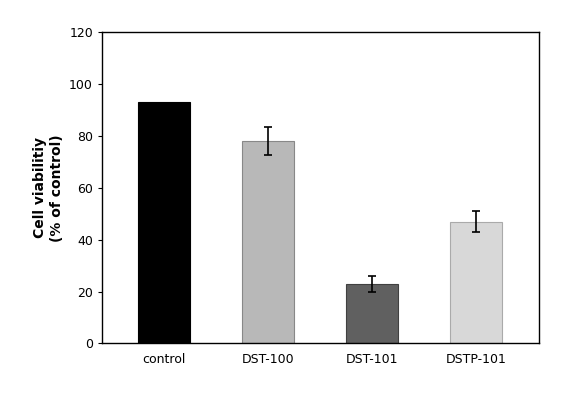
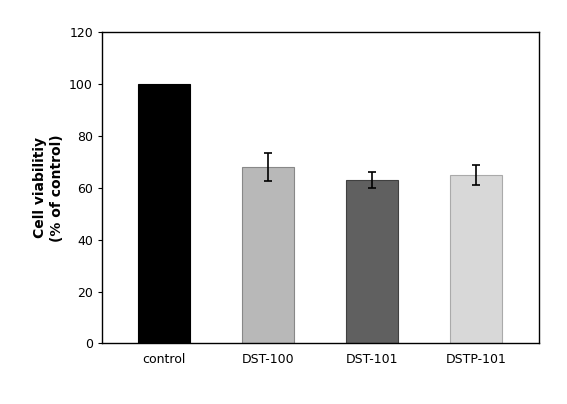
control: 93 -> 100
DST-100: 78 -> 68
DST-101: 23 -> 63
DSTP-101: 47 -> 65
